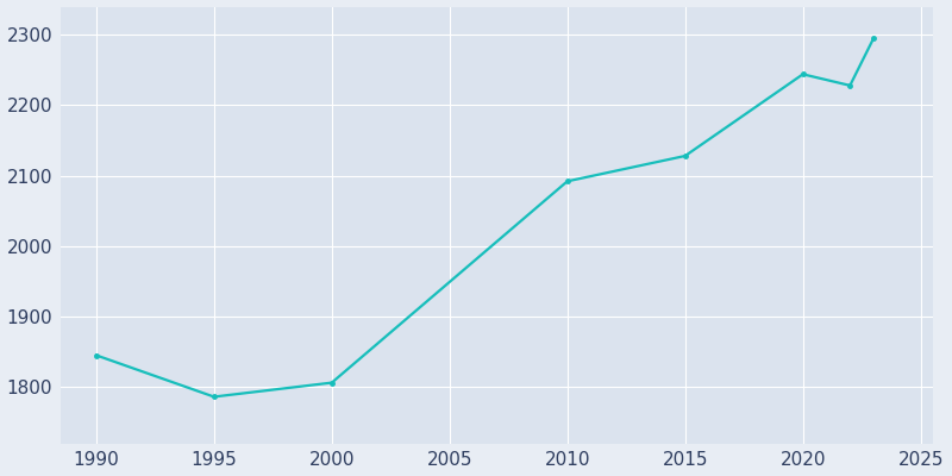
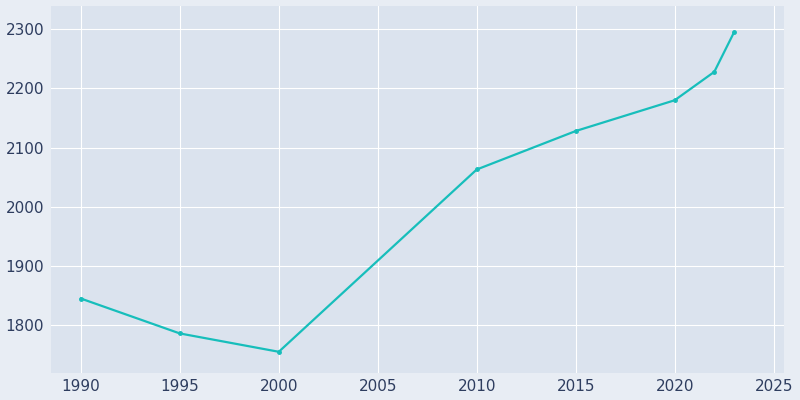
2000: 1806 -> 1755
2010: 2092 -> 2063
2020: 2244 -> 2180
